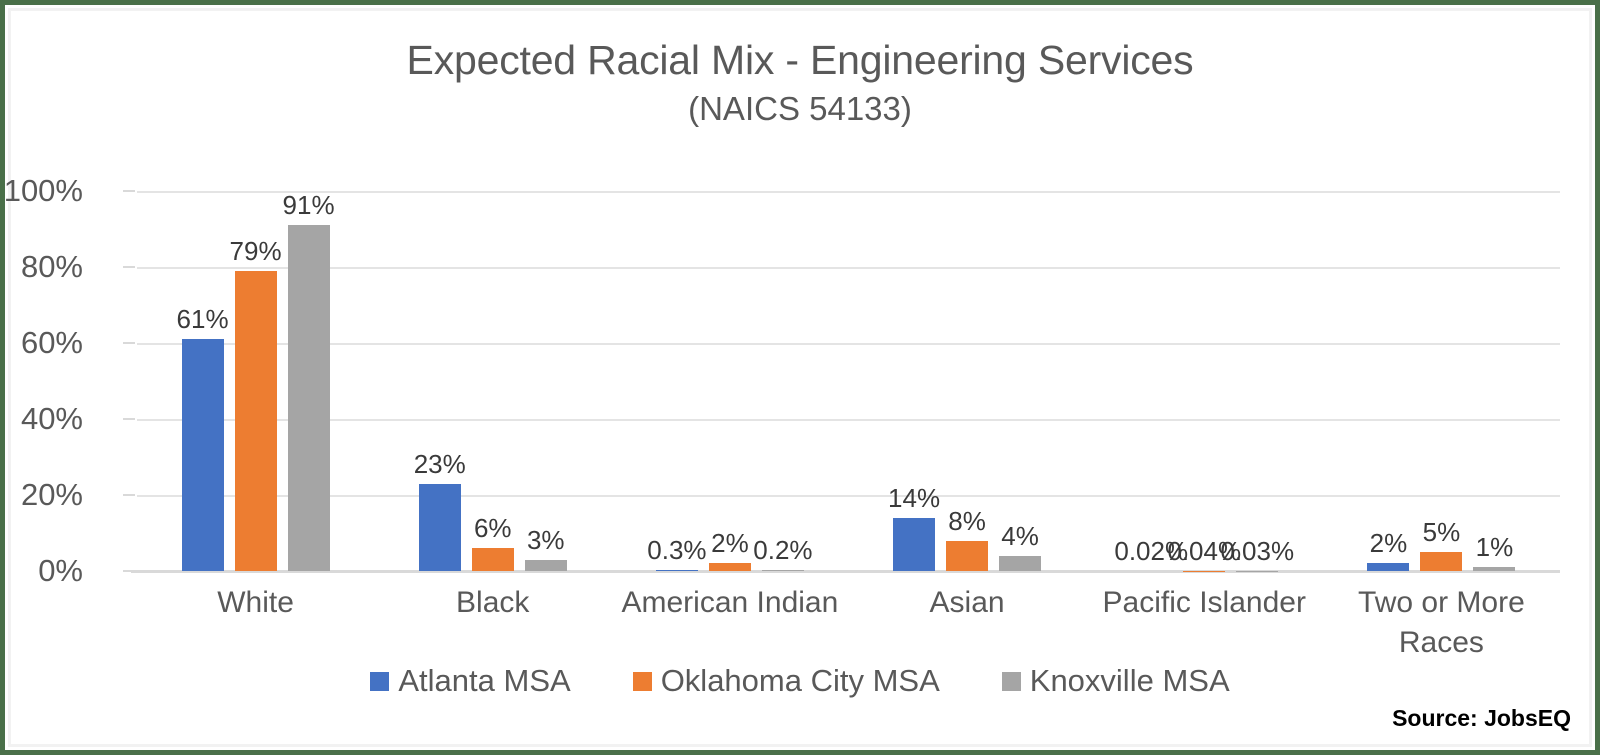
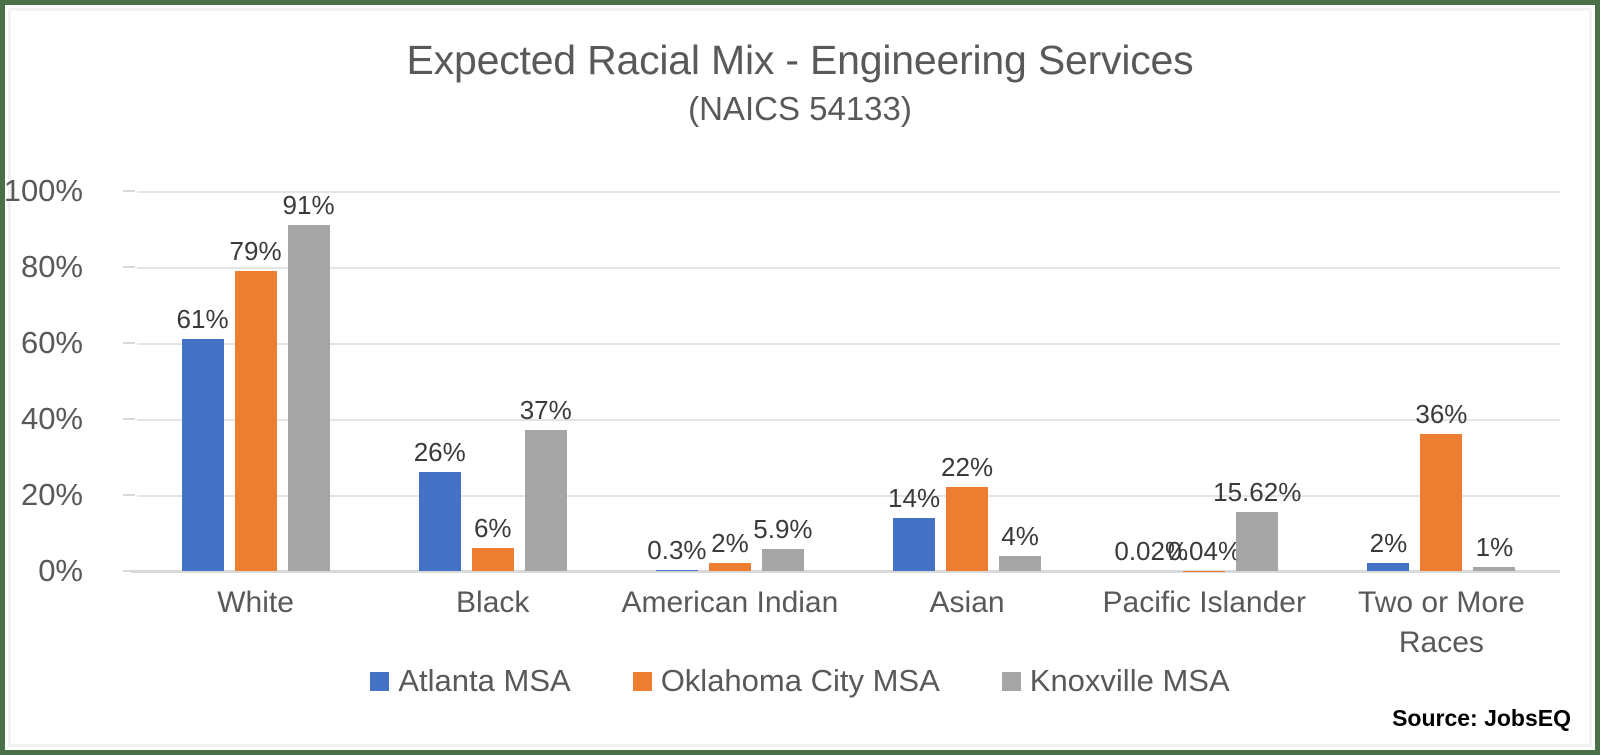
Atlanta MSA/Black: 23% -> 26%
Knoxville MSA/Black: 3% -> 37%
Knoxville MSA/American Indian: 0.2% -> 5.9%
Oklahoma City MSA/Asian: 8% -> 22%
Knoxville MSA/Pacific Islander: 0.03% -> 15.62%
Oklahoma City MSA/Two or More Races: 5% -> 36%
